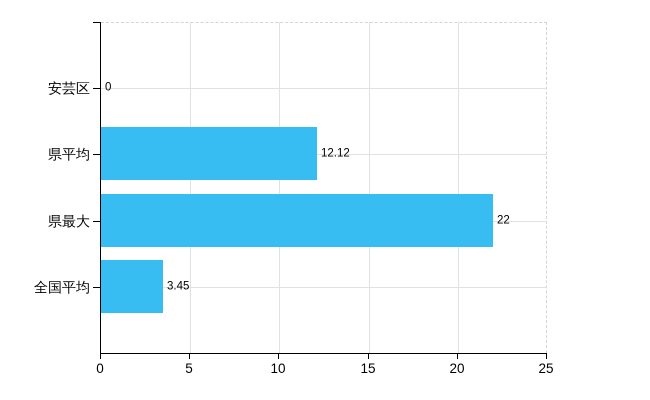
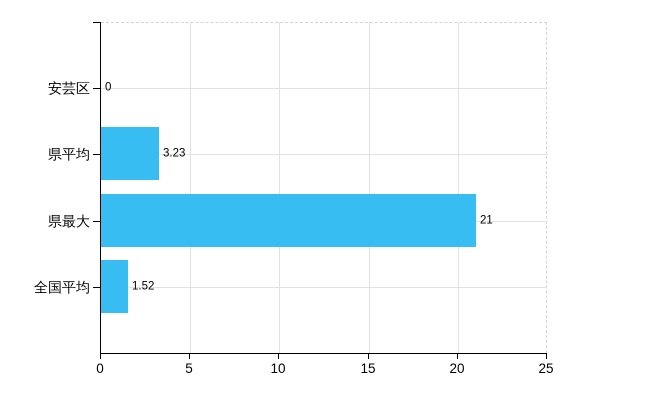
県平均: 12.12 -> 3.23
県最大: 22 -> 21
全国平均: 3.45 -> 1.52
